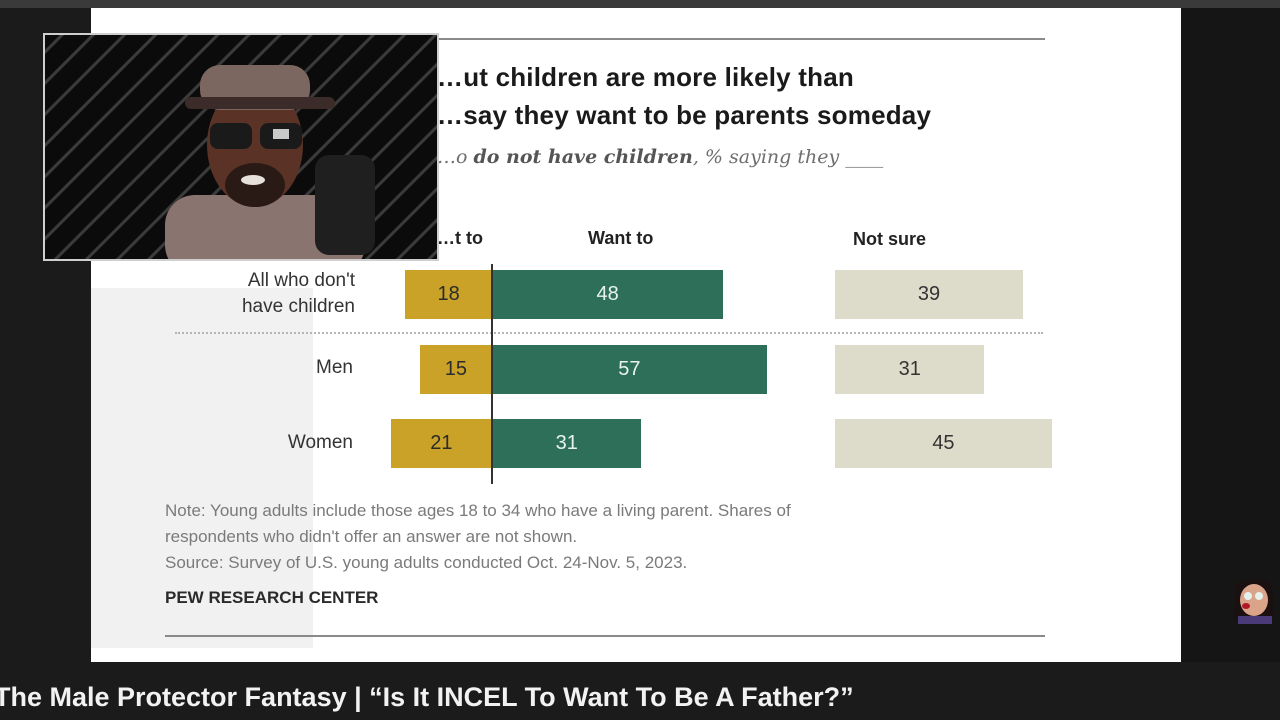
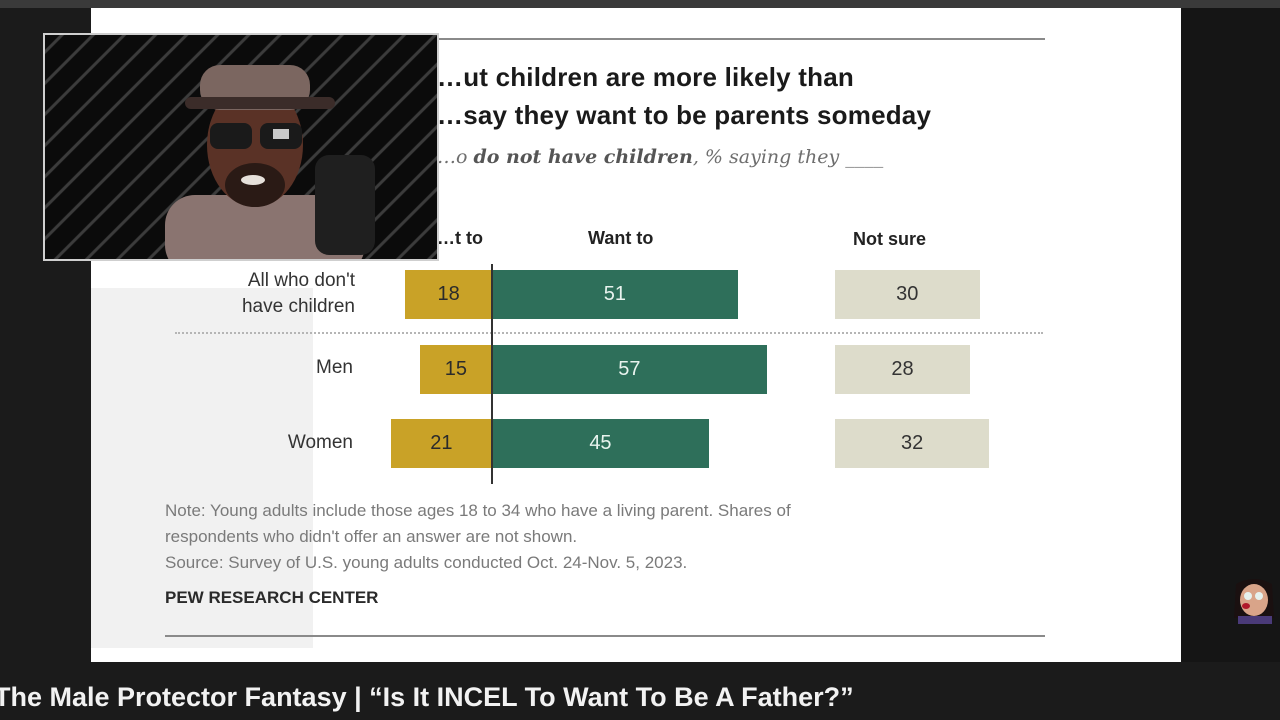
Want to/All who don't have children: 48 -> 51
Not sure/All who don't have children: 39 -> 30
Not sure/Men: 31 -> 28
Want to/Women: 31 -> 45
Not sure/Women: 45 -> 32
